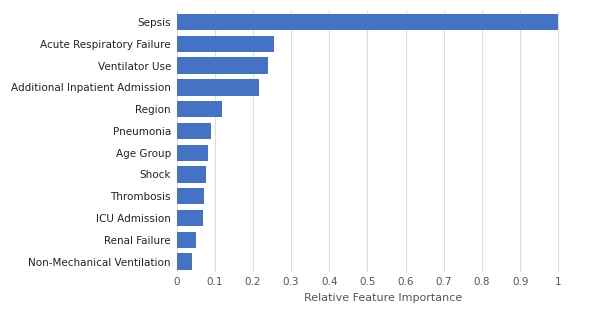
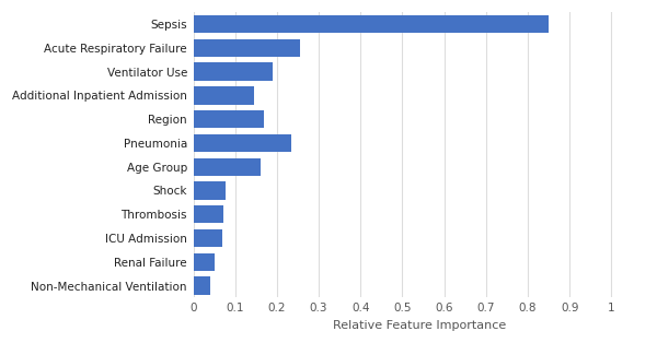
Sepsis: 1.000 -> 0.850
Ventilator Use: 0.240 -> 0.190
Additional Inpatient Admission: 0.215 -> 0.145
Region: 0.120 -> 0.170
Pneumonia: 0.090 -> 0.235
Age Group: 0.083 -> 0.160
